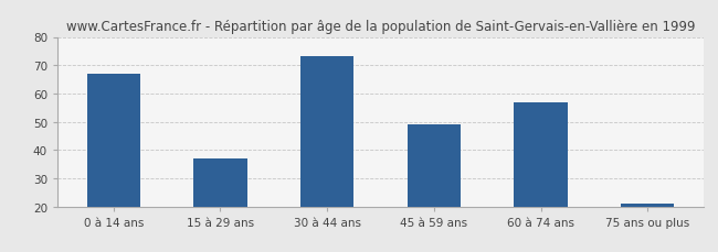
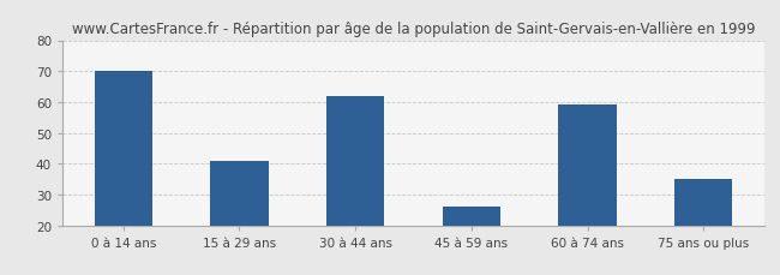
0 à 14 ans: 67 -> 70
15 à 29 ans: 37 -> 41
30 à 44 ans: 73 -> 62
45 à 59 ans: 49 -> 26
60 à 74 ans: 57 -> 59
75 ans ou plus: 21 -> 35
